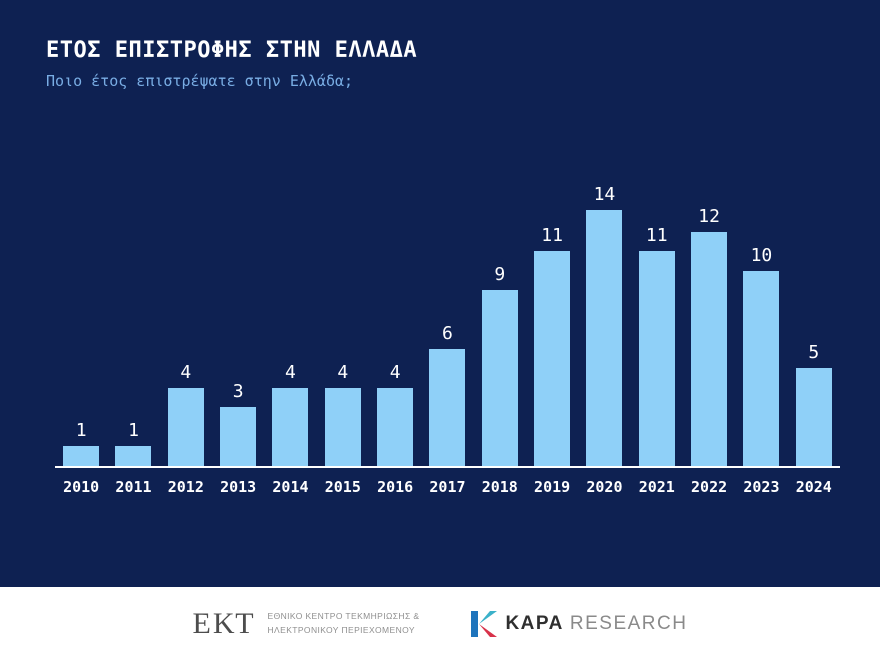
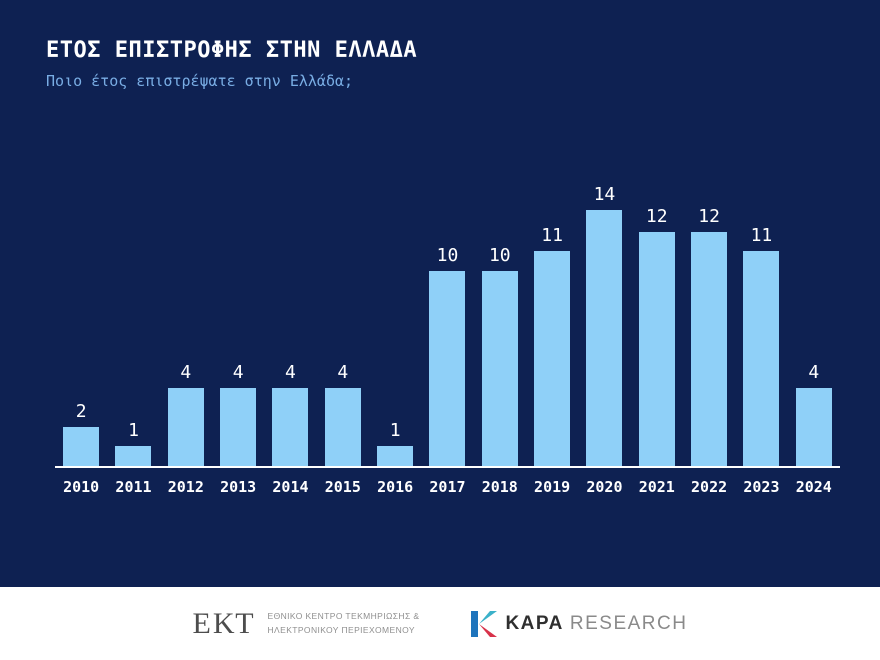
2010: 1 -> 2
2013: 3 -> 4
2016: 4 -> 1
2017: 6 -> 10
2018: 9 -> 10
2021: 11 -> 12
2023: 10 -> 11
2024: 5 -> 4
